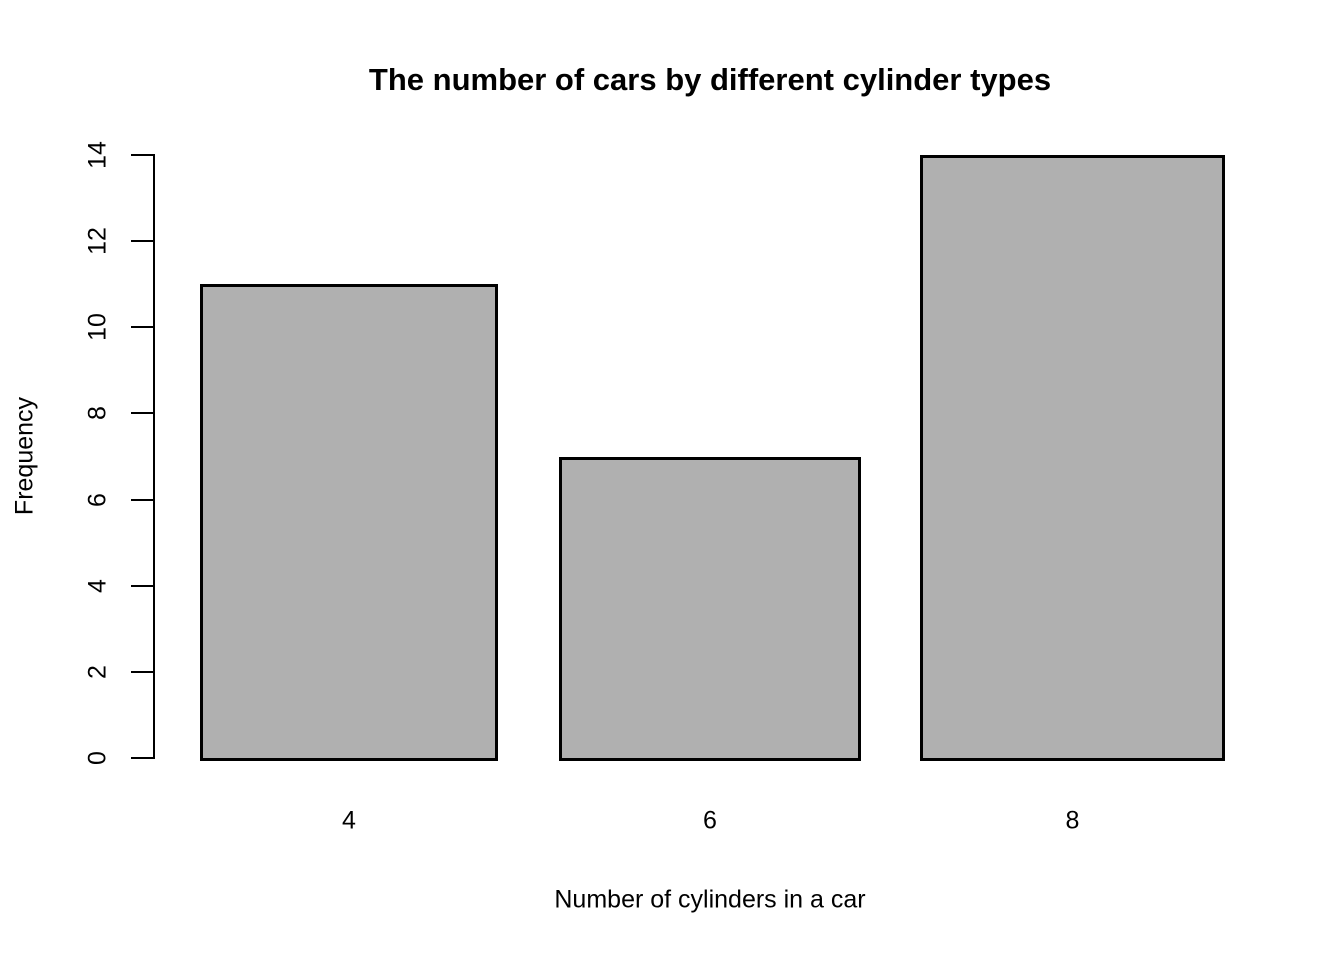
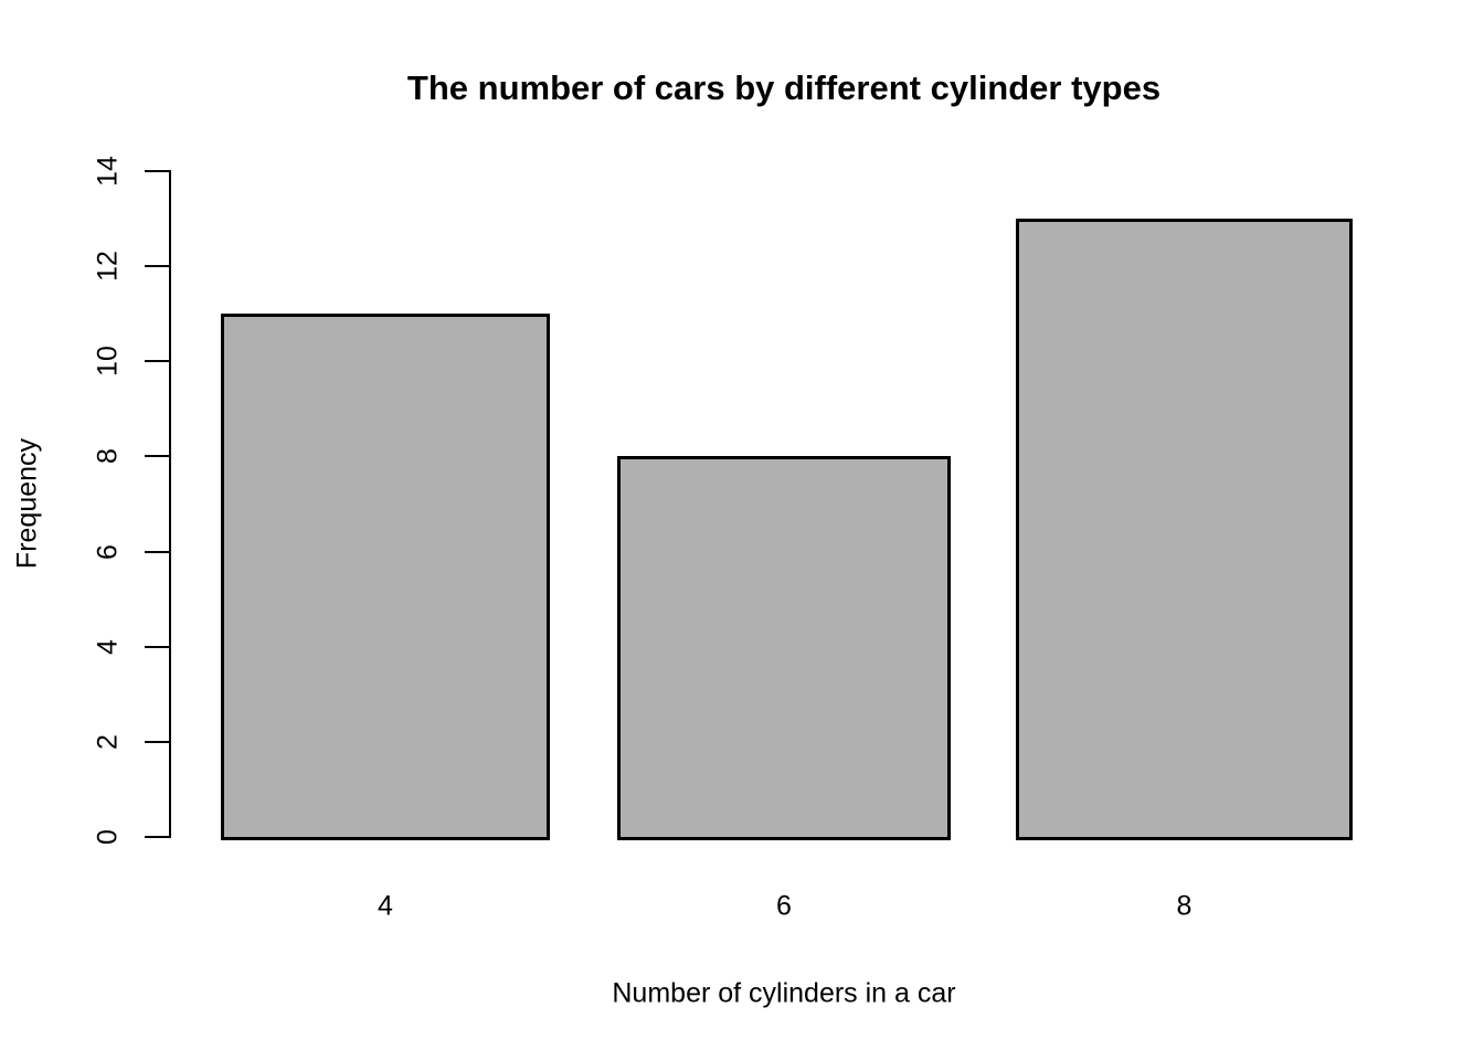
6: 7 -> 8
8: 14 -> 13
